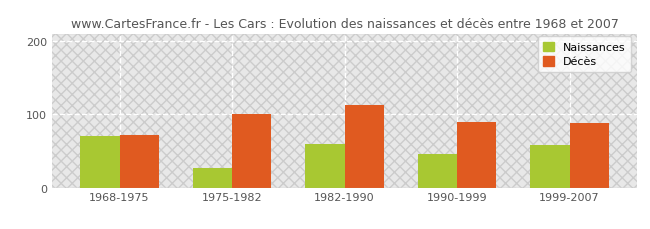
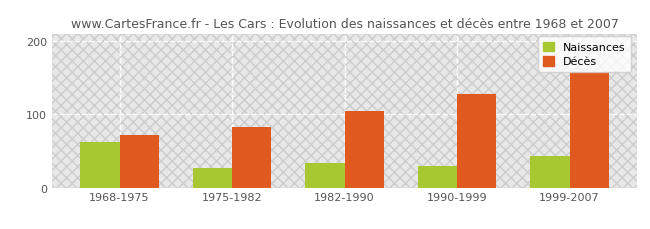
Naissances/1968-1975: 70 -> 62
Décès/1975-1982: 100 -> 83
Naissances/1982-1990: 60 -> 33
Décès/1982-1990: 112 -> 104
Naissances/1990-1999: 46 -> 30
Décès/1990-1999: 90 -> 128
Naissances/1999-2007: 58 -> 43
Décès/1999-2007: 88 -> 158
